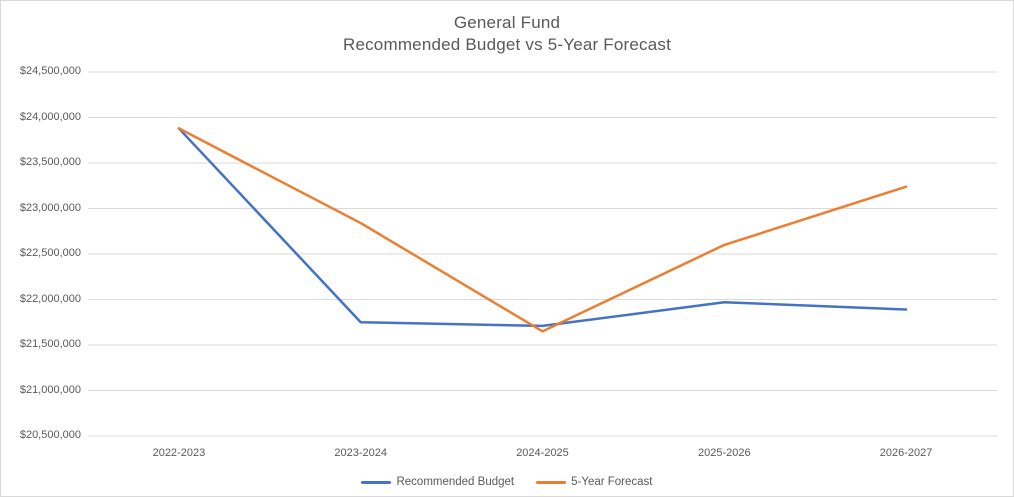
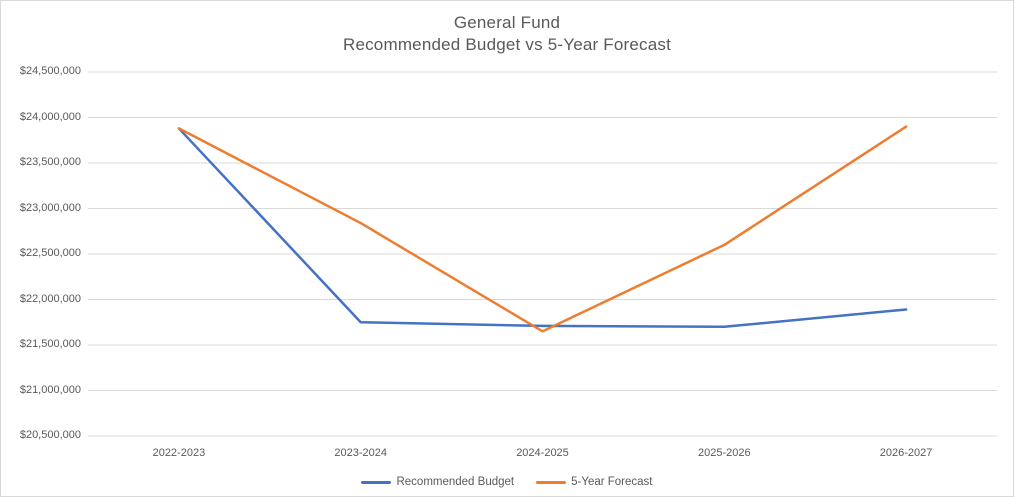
Recommended Budget/2025-2026: $22000000 -> $21700000
5-Year Forecast/2026-2027: $23200000 -> $23900000
